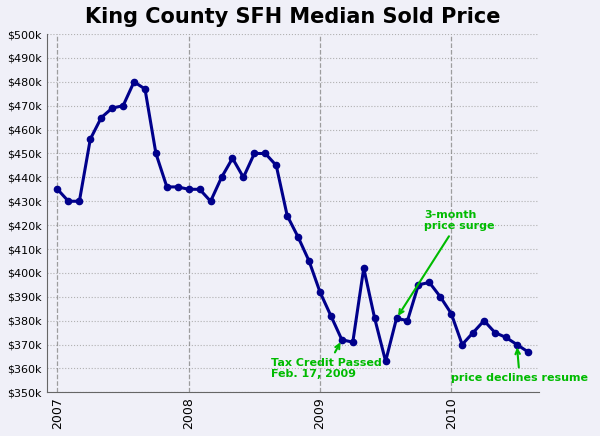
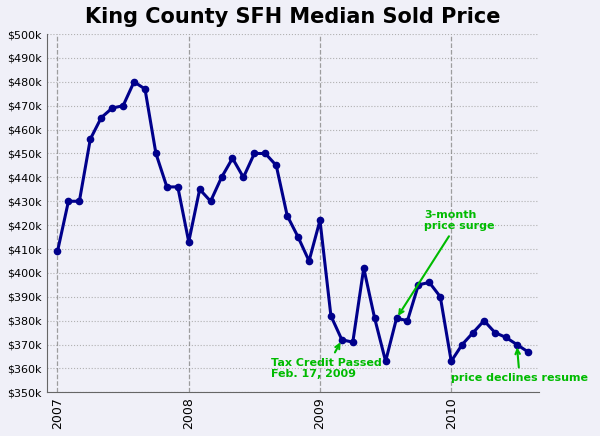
2007: $435k -> $409k
2008: $435k -> $413k
2009: $392k -> $422k
2010: $383k -> $363k
